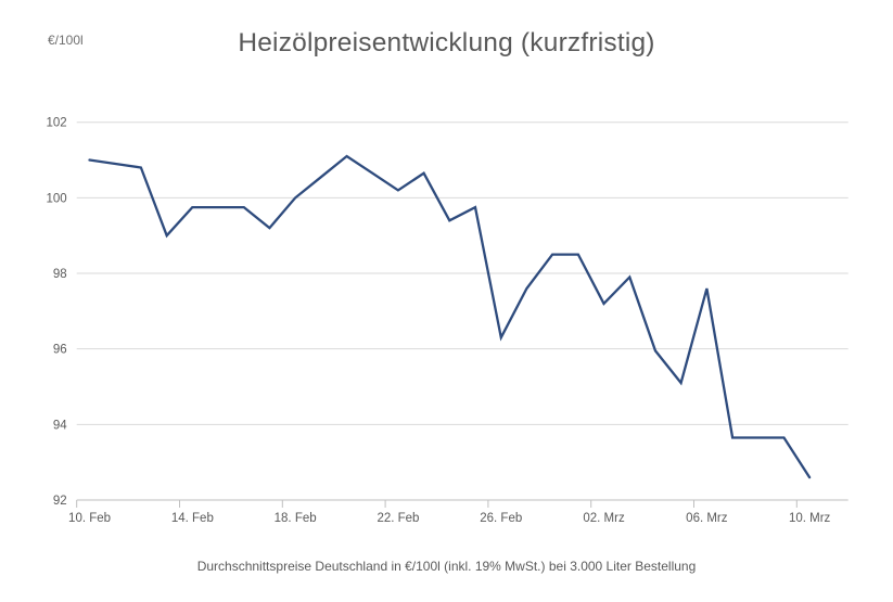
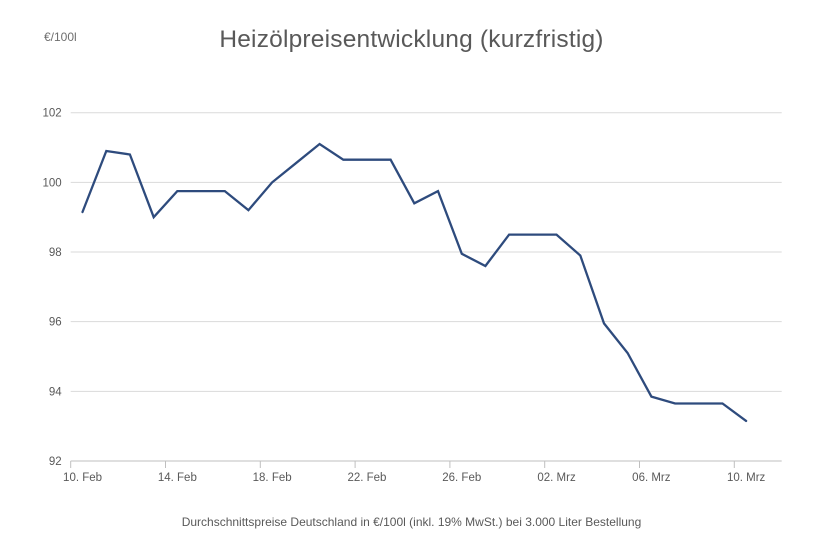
10. Feb: 101.0 -> 99.2
22. Feb: 100.2 -> 100.7
26. Feb: 96.3 -> 98.0
02. Mrz: 97.2 -> 98.5
06. Mrz: 97.6 -> 93.8
10. Mrz: 92.6 -> 93.2
